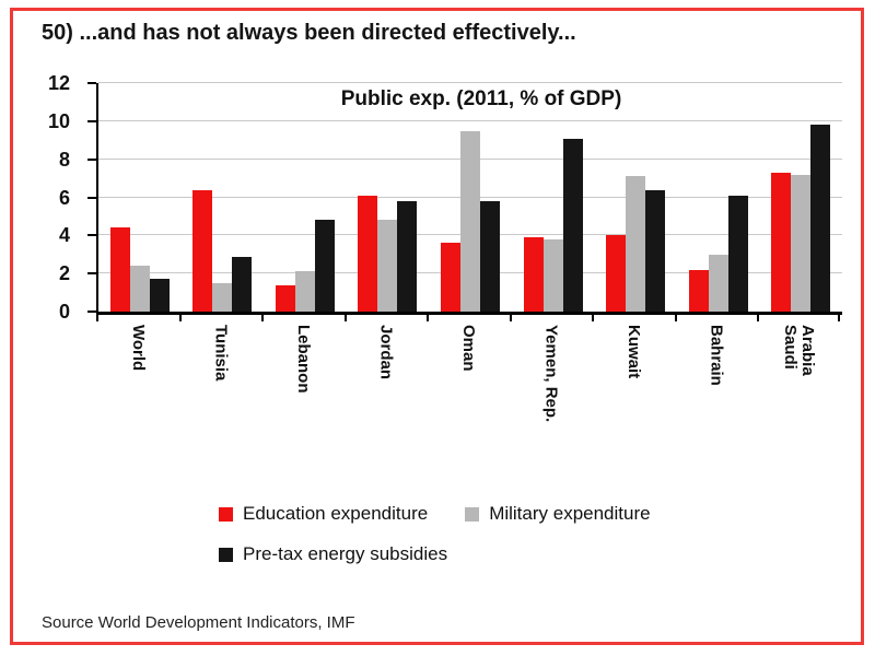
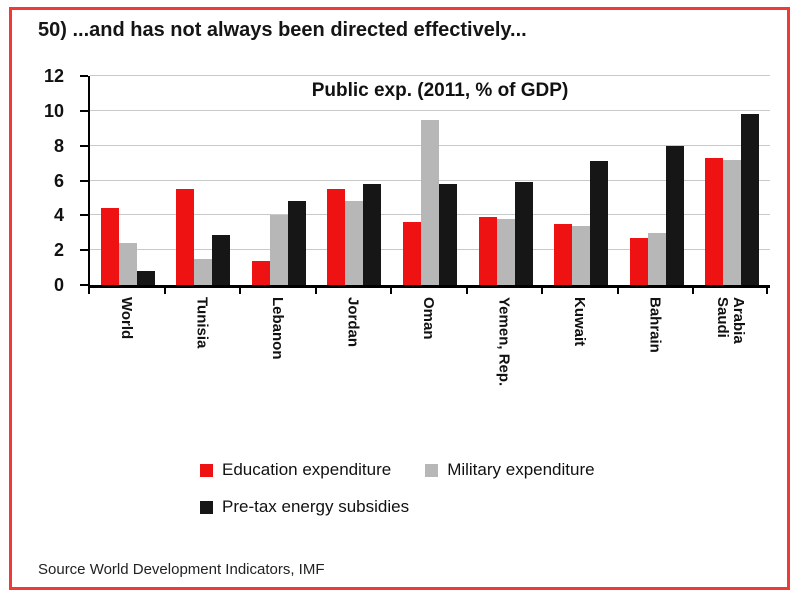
Pre-tax energy subsidies/World: 1.7 -> 0.8
Education expenditure/Tunisia: 6.4 -> 5.5
Military expenditure/Lebanon: 2.1 -> 4.0
Education expenditure/Jordan: 6.1 -> 5.5
Pre-tax energy subsidies/Yemen, Rep.: 9.1 -> 5.9
Education expenditure/Kuwait: 4.0 -> 3.5
Military expenditure/Kuwait: 7.1 -> 3.4
Pre-tax energy subsidies/Kuwait: 6.4 -> 7.1
Education expenditure/Bahrain: 2.2 -> 2.7
Pre-tax energy subsidies/Bahrain: 6.1 -> 8.0
